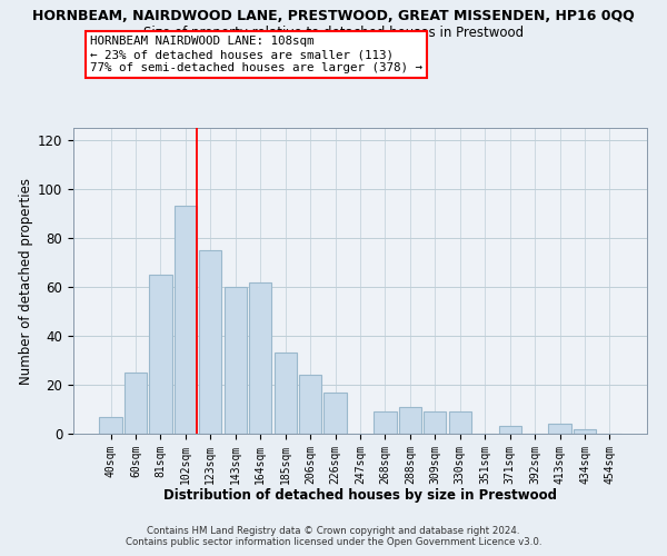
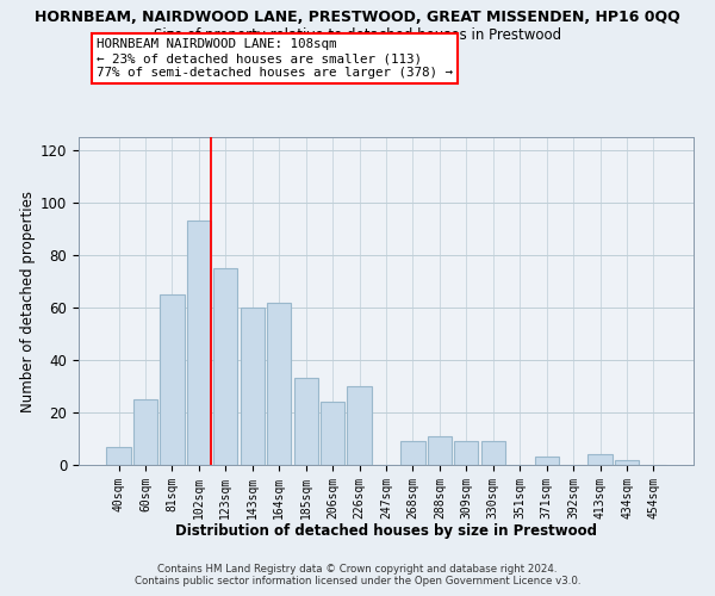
226sqm: 17 -> 30
